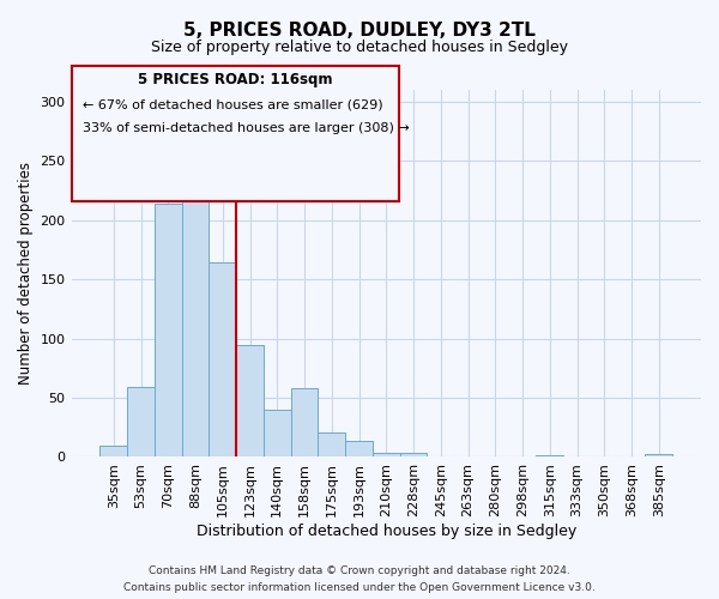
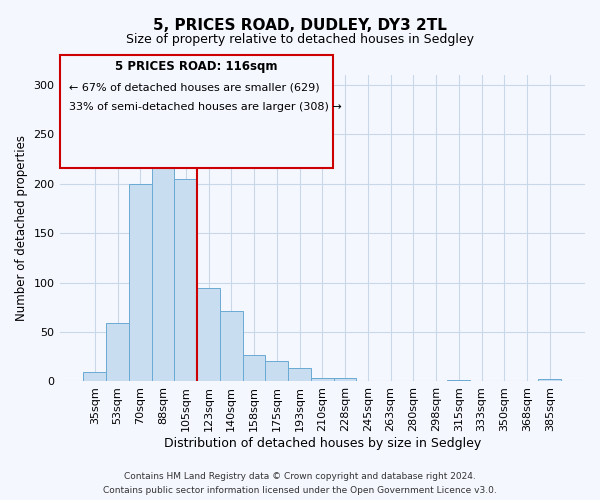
70sqm: 214 -> 200
105sqm: 164 -> 205
140sqm: 40 -> 71
158sqm: 58 -> 27
